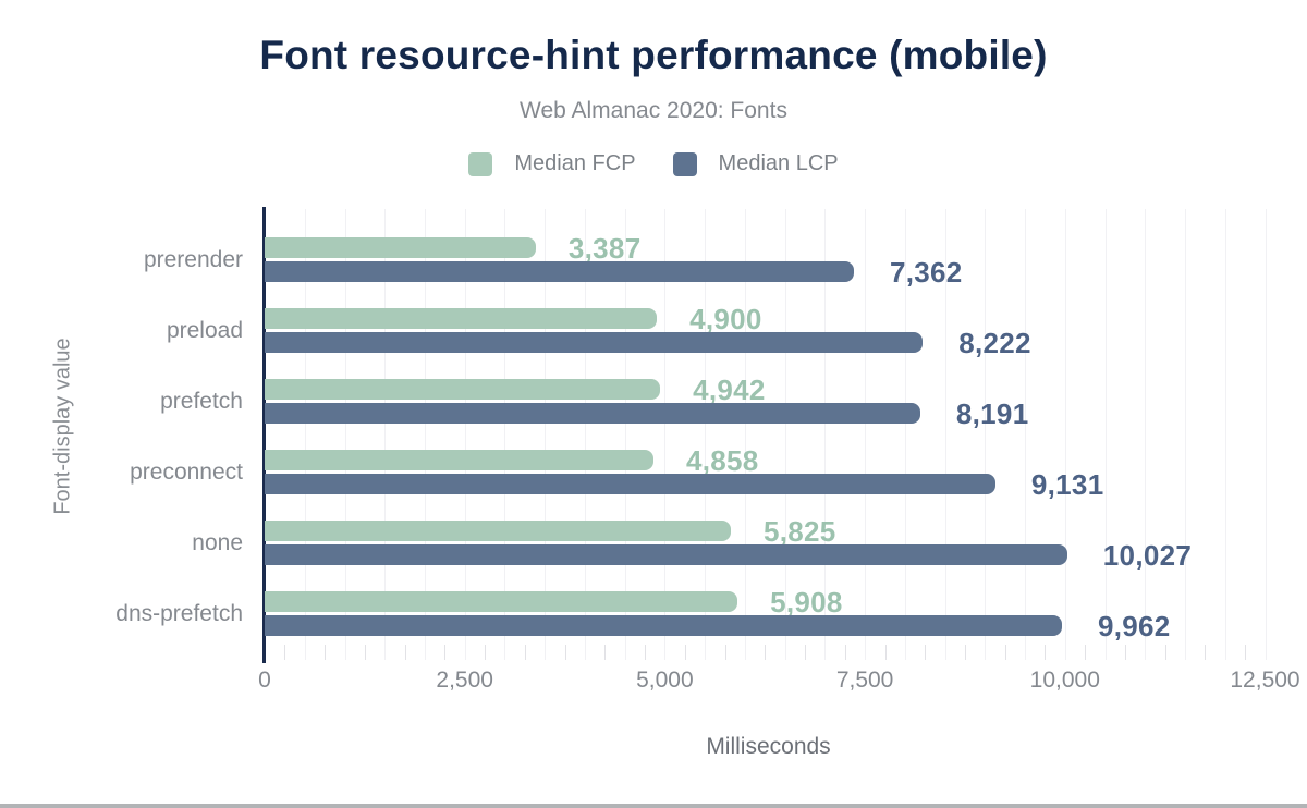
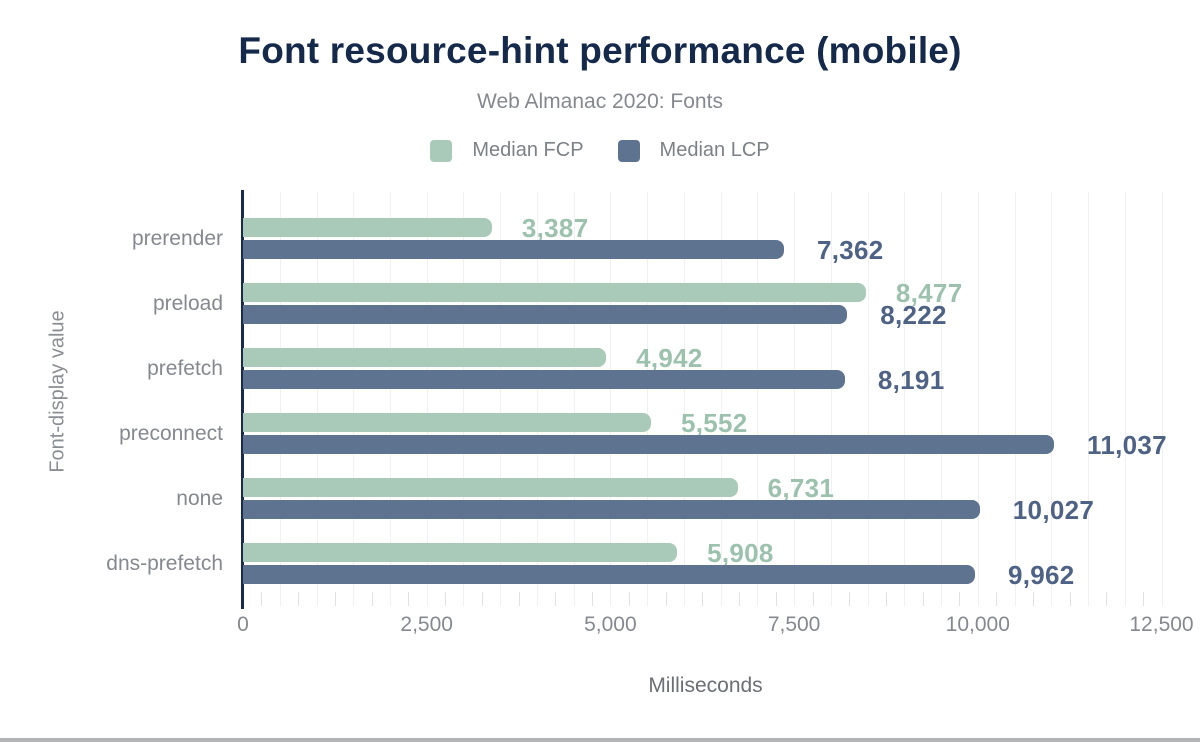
Median FCP/preload: 4,900 -> 8,477
Median FCP/preconnect: 4,858 -> 5,552
Median LCP/preconnect: 9,131 -> 11,037
Median FCP/none: 5,825 -> 6,731
